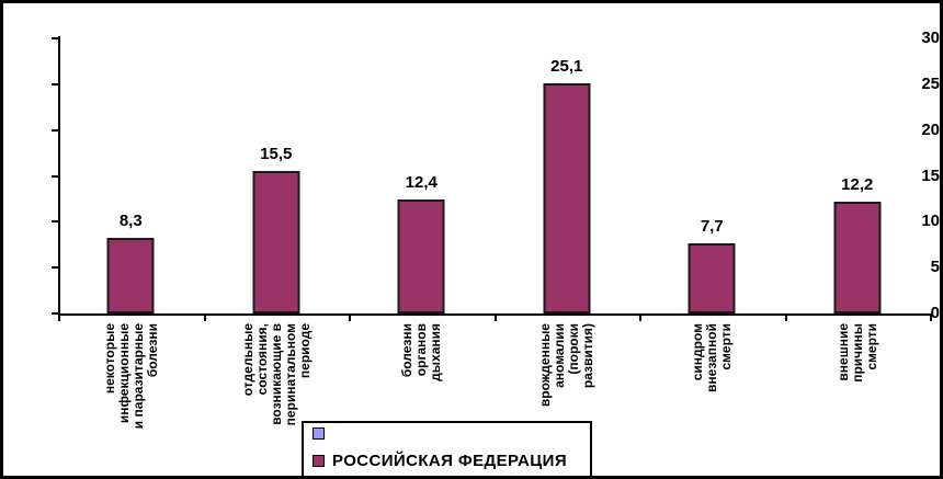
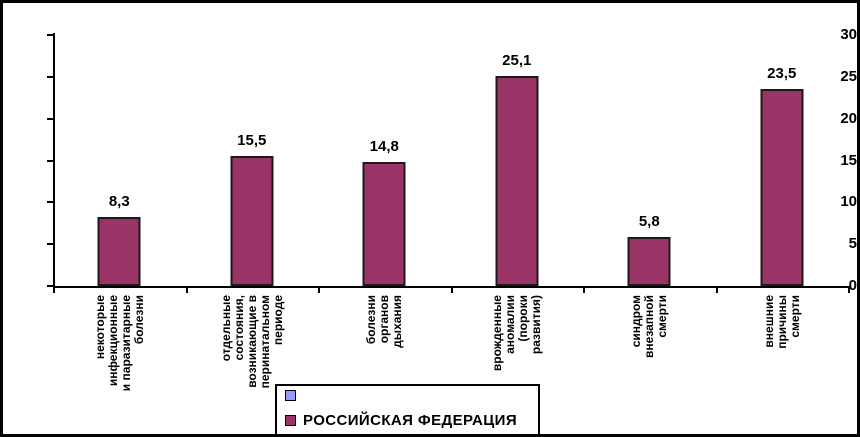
болезни органов дыхания: 12,4 -> 14,8
синдром внезапной смерти: 7,7 -> 5,8
внешние причины смерти: 12,2 -> 23,5
